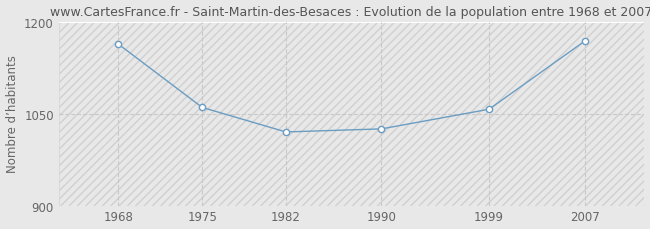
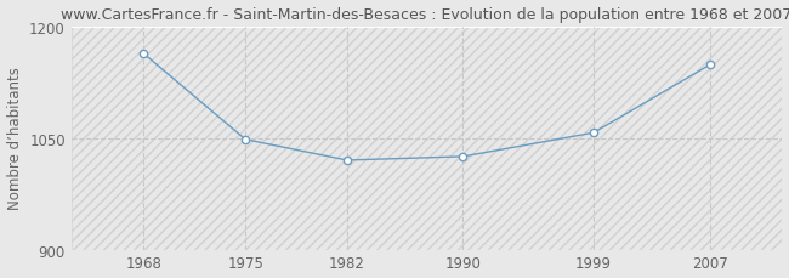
1975: 1060 -> 1048
2007: 1168 -> 1148
